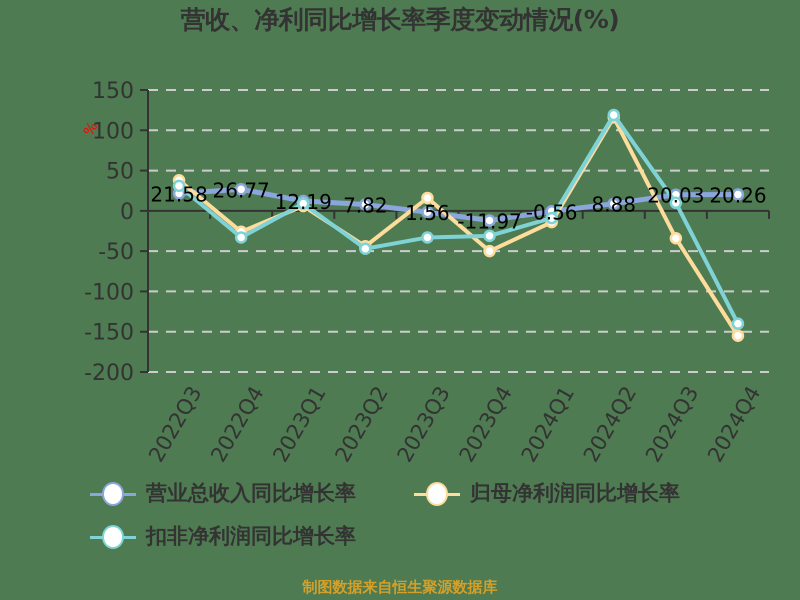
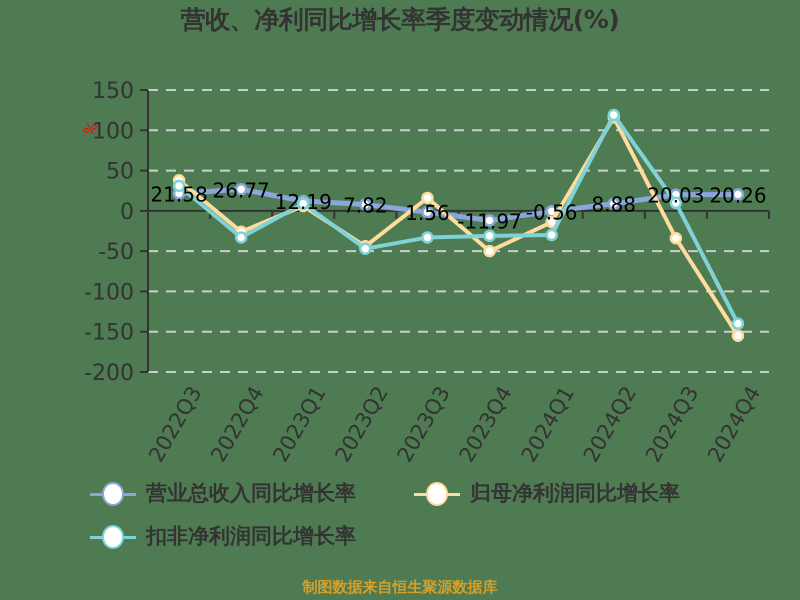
扣非净利润同比增长率/2024Q1: -10 -> -30
